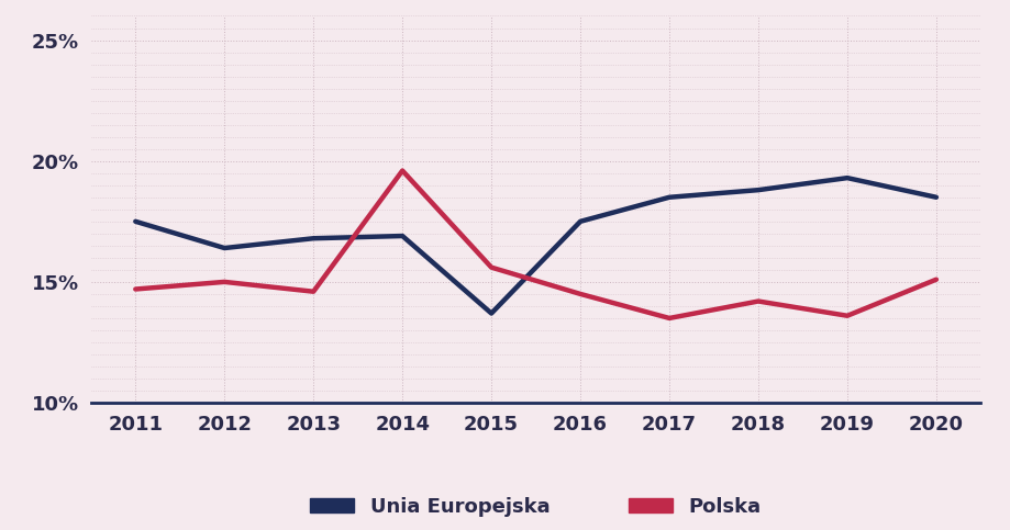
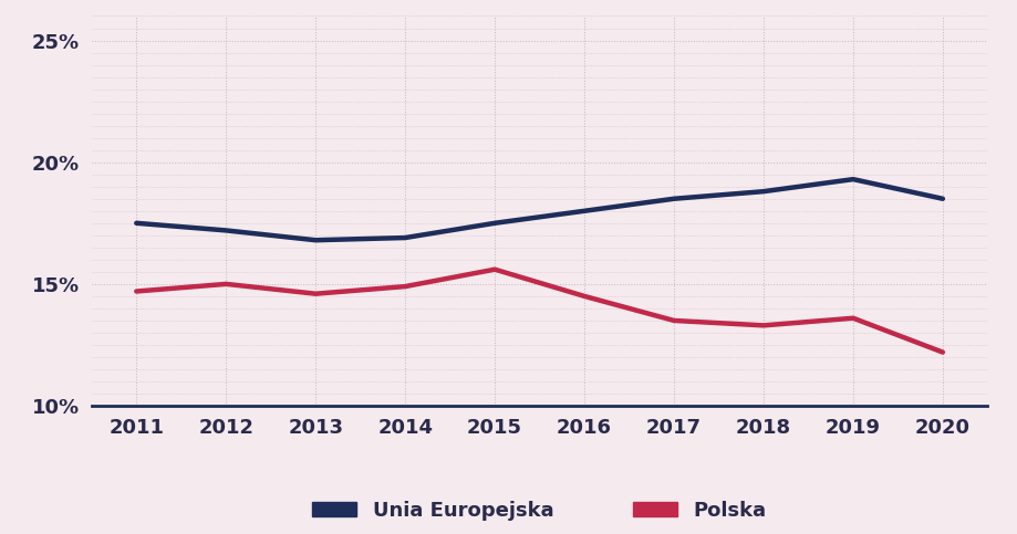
Unia Europejska/2012: 16.4% -> 17.2%
Polska/2014: 19.6% -> 14.9%
Unia Europejska/2015: 13.7% -> 17.5%
Unia Europejska/2016: 17.5% -> 18.0%
Polska/2018: 14.2% -> 13.3%
Polska/2020: 15.1% -> 12.2%
